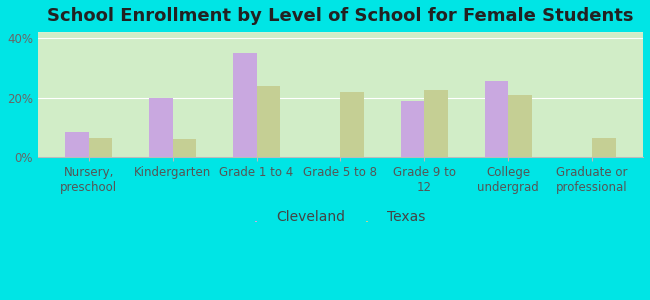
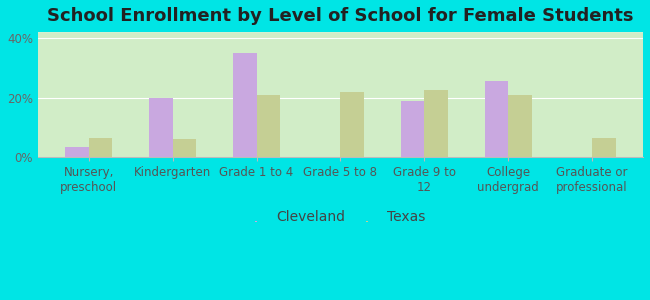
Cleveland/Nursery, preschool: 8.5% -> 3.5%
Texas/Grade 1 to 4: 24.0% -> 21.0%
